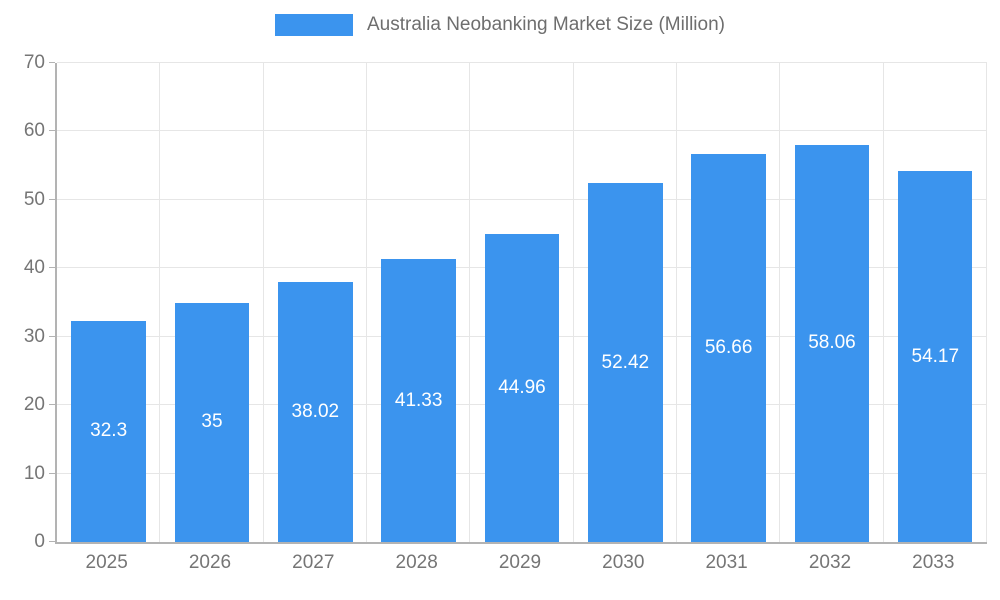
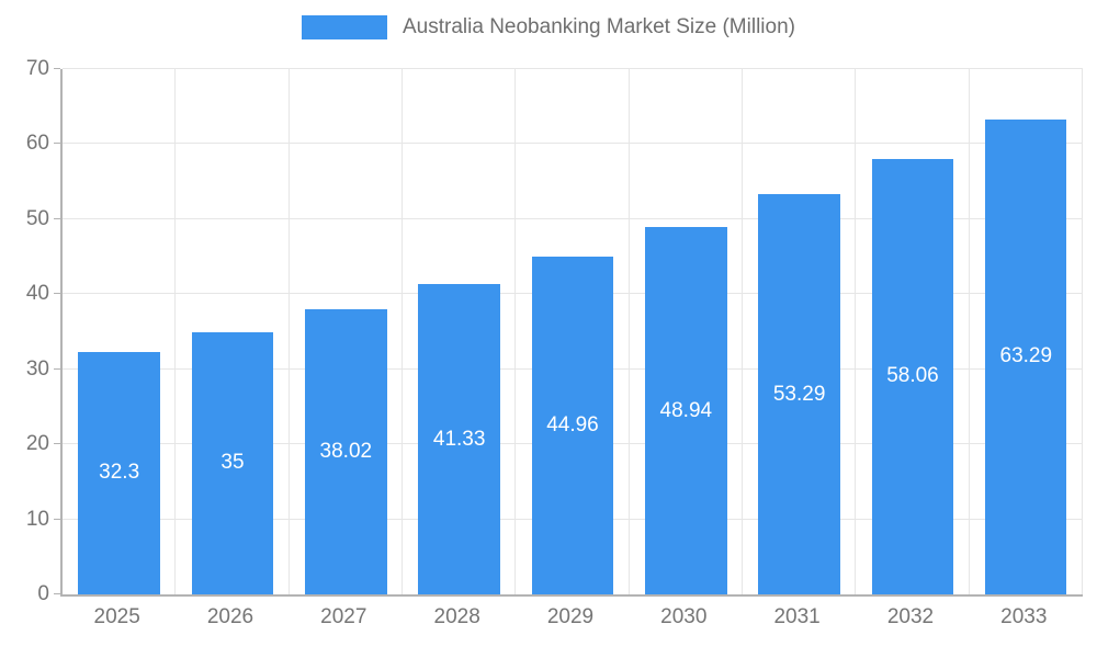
2030: 52.42 -> 48.94
2031: 56.66 -> 53.29
2033: 54.17 -> 63.29
